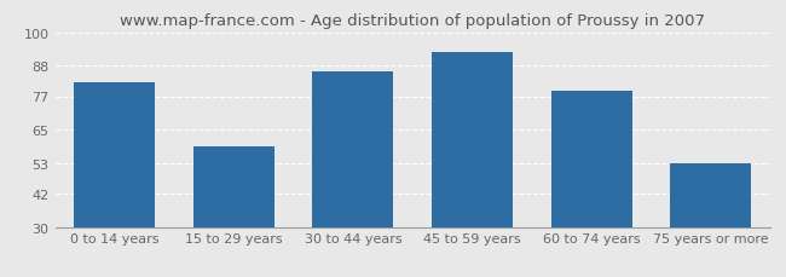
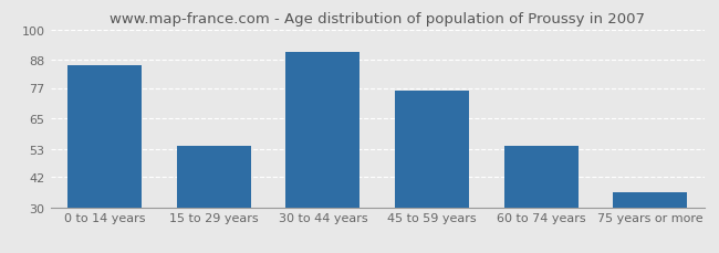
0 to 14 years: 82 -> 86
15 to 29 years: 59 -> 54
30 to 44 years: 86 -> 91
45 to 59 years: 93 -> 76
60 to 74 years: 79 -> 54
75 years or more: 53 -> 36
